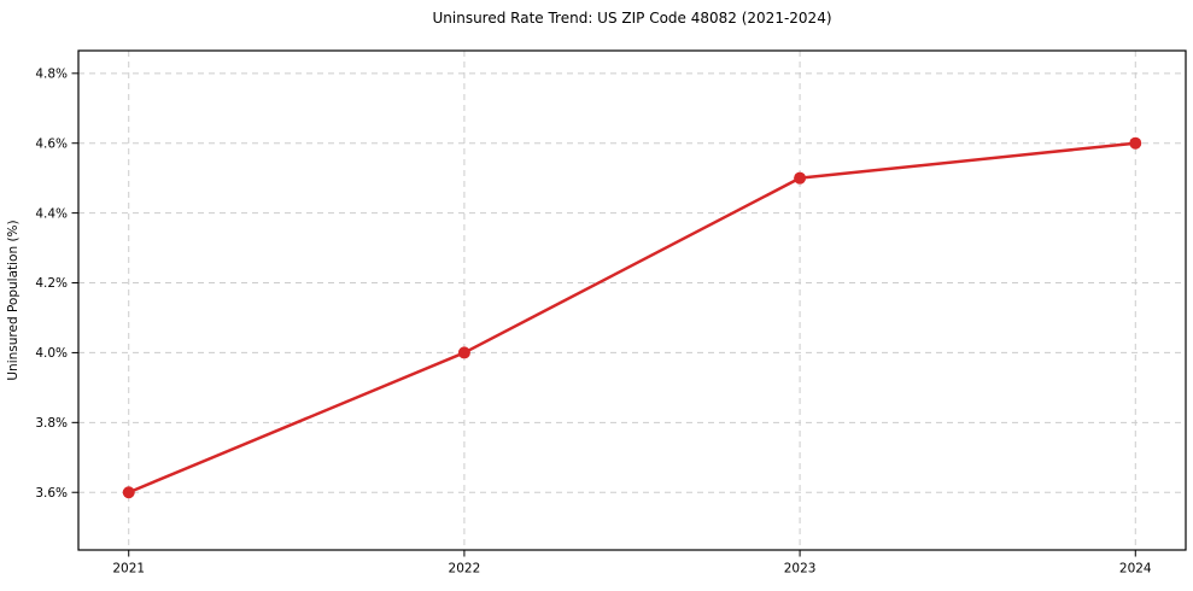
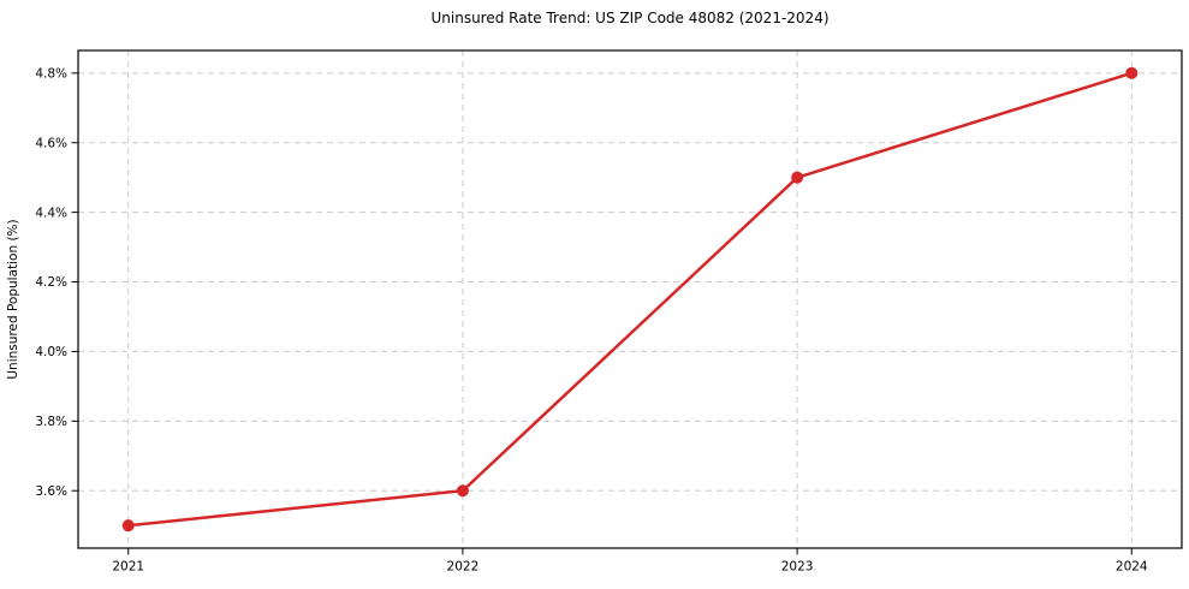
2021: 3.6% -> 3.5%
2022: 4.0% -> 3.6%
2024: 4.6% -> 4.8%
